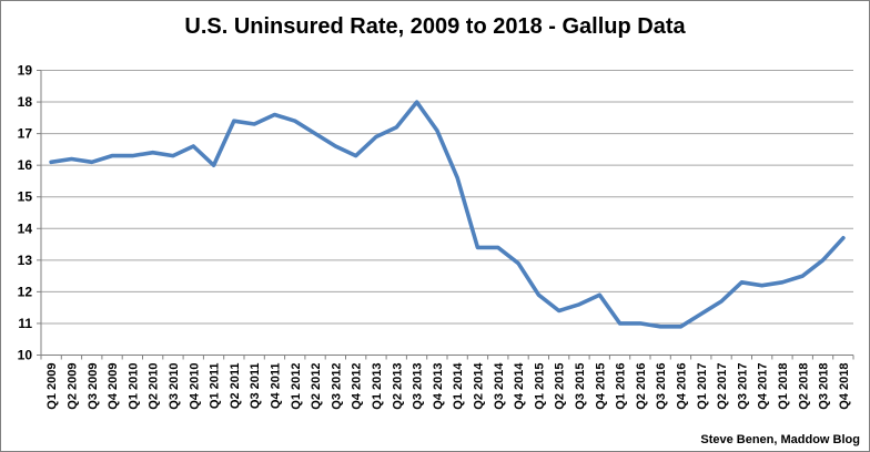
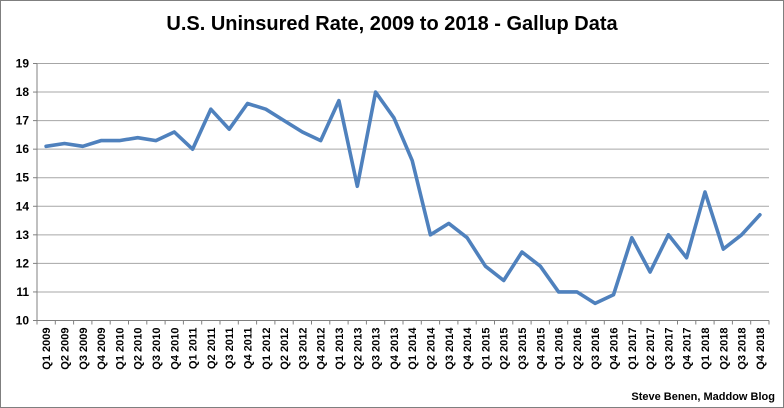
Q3 2011: 17.3 -> 16.7
Q1 2013: 16.9 -> 17.7
Q2 2013: 17.2 -> 14.7
Q2 2014: 13.4 -> 13.0
Q3 2015: 11.6 -> 12.4
Q3 2016: 10.9 -> 10.6
Q1 2017: 11.3 -> 12.9
Q3 2017: 12.3 -> 13.0
Q1 2018: 12.3 -> 14.5
